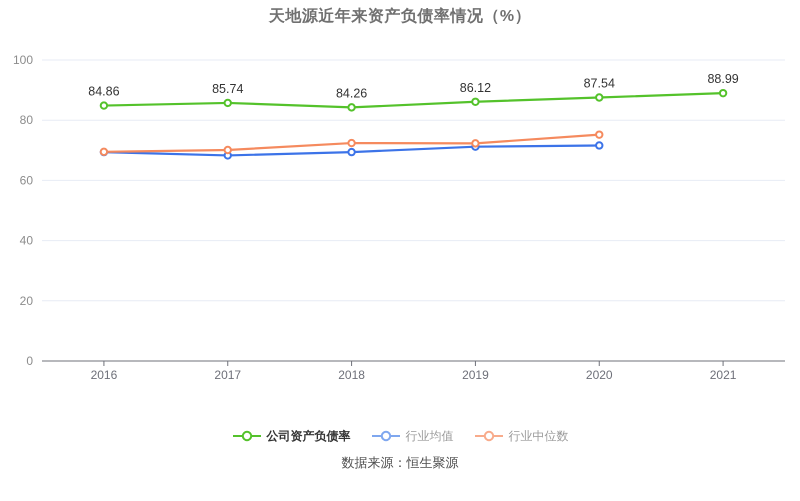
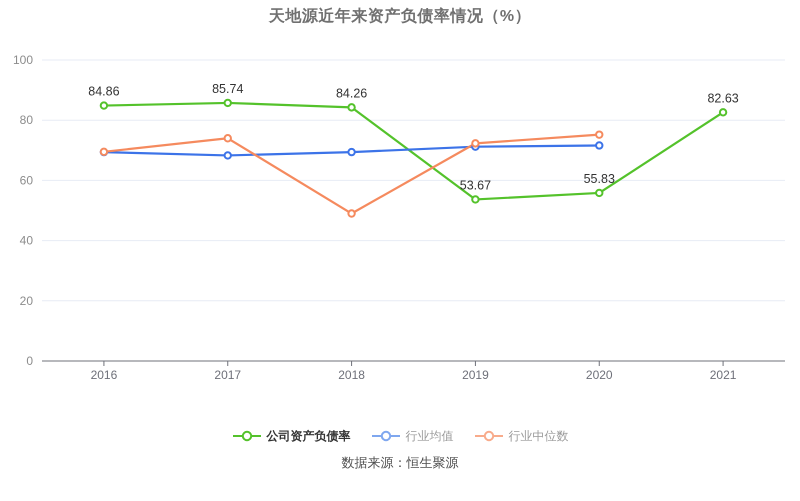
行业中位数/2017: 70 -> 74
行业中位数/2018: 72 -> 49
公司资产负债率/2019: 86.12 -> 53.67
公司资产负债率/2020: 87.54 -> 55.83
公司资产负债率/2021: 88.99 -> 82.63
